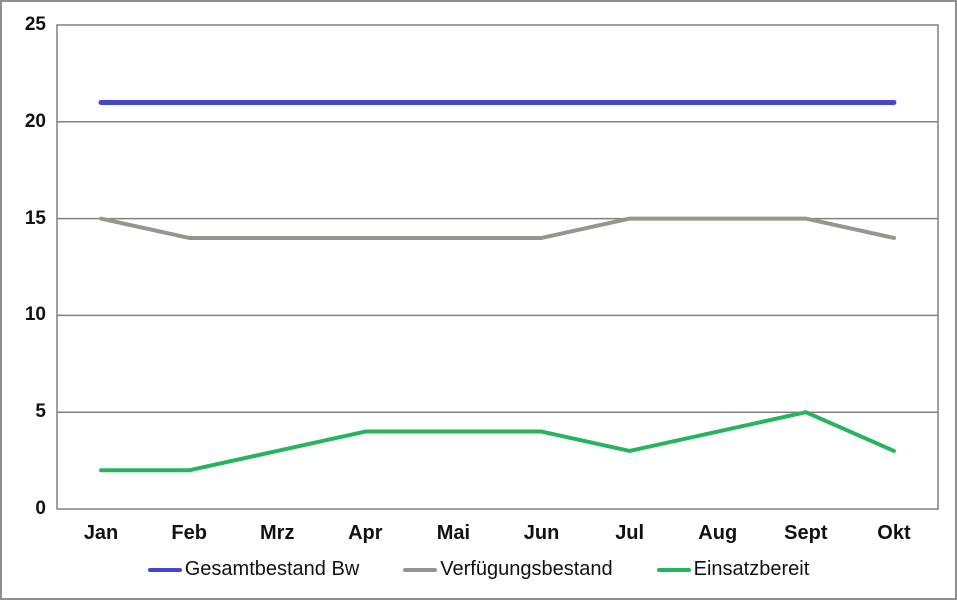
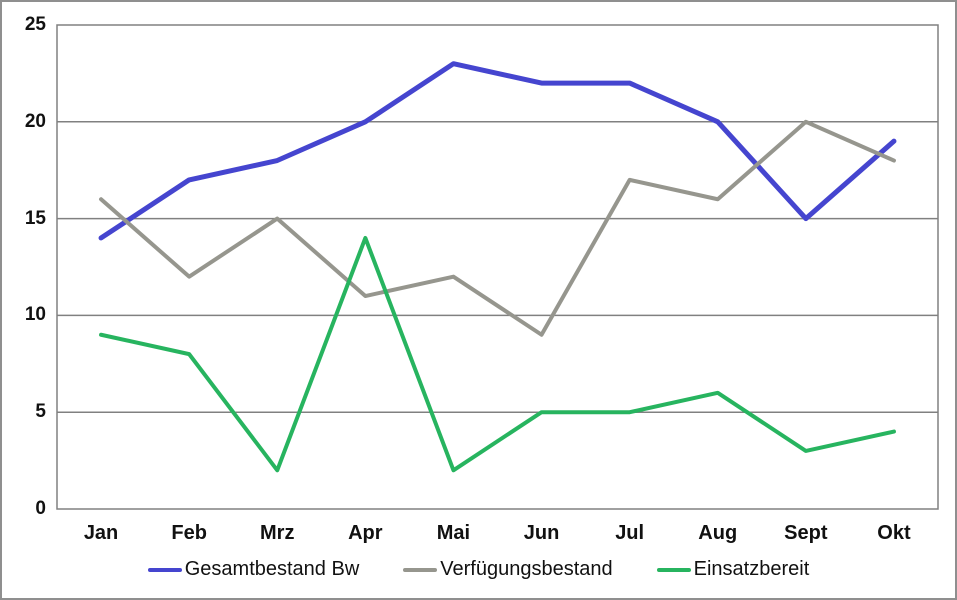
Gesamtbestand Bw/Jan: 21 -> 14
Verfügungsbestand/Jan: 15 -> 16
Einsatzbereit/Jan: 2 -> 9
Gesamtbestand Bw/Feb: 21 -> 17
Verfügungsbestand/Feb: 14 -> 12
Einsatzbereit/Feb: 2 -> 8
Gesamtbestand Bw/Mrz: 21 -> 18
Verfügungsbestand/Mrz: 14 -> 15
Einsatzbereit/Mrz: 3 -> 2
Gesamtbestand Bw/Apr: 21 -> 20
Verfügungsbestand/Apr: 14 -> 11
Einsatzbereit/Apr: 4 -> 14
Gesamtbestand Bw/Mai: 21 -> 23
Verfügungsbestand/Mai: 14 -> 12
Einsatzbereit/Mai: 4 -> 2
Gesamtbestand Bw/Jun: 21 -> 22
Verfügungsbestand/Jun: 14 -> 9
Einsatzbereit/Jun: 4 -> 5
Gesamtbestand Bw/Jul: 21 -> 22
Verfügungsbestand/Jul: 15 -> 17
Einsatzbereit/Jul: 3 -> 5
Gesamtbestand Bw/Aug: 21 -> 20
Verfügungsbestand/Aug: 15 -> 16
Einsatzbereit/Aug: 4 -> 6
Gesamtbestand Bw/Sept: 21 -> 15
Verfügungsbestand/Sept: 15 -> 20
Einsatzbereit/Sept: 5 -> 3
Gesamtbestand Bw/Okt: 21 -> 19
Verfügungsbestand/Okt: 14 -> 18
Einsatzbereit/Okt: 3 -> 4
